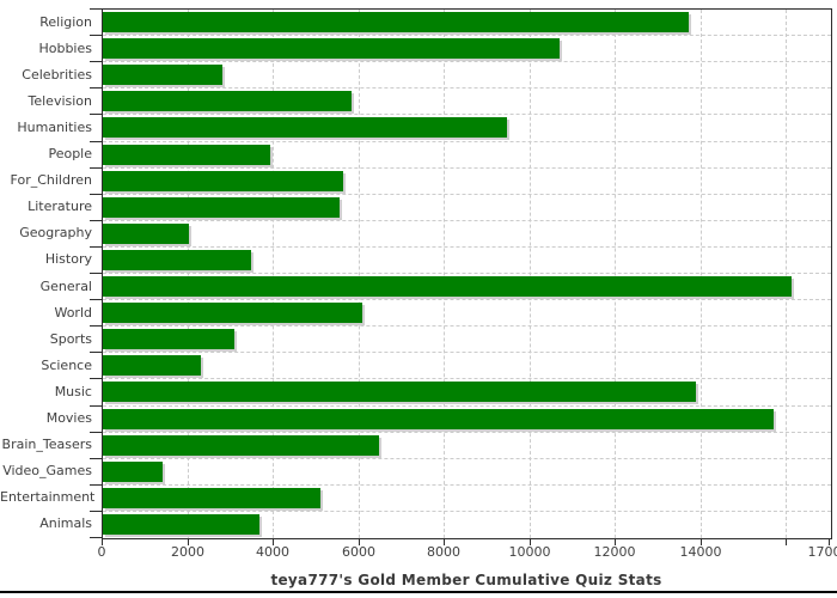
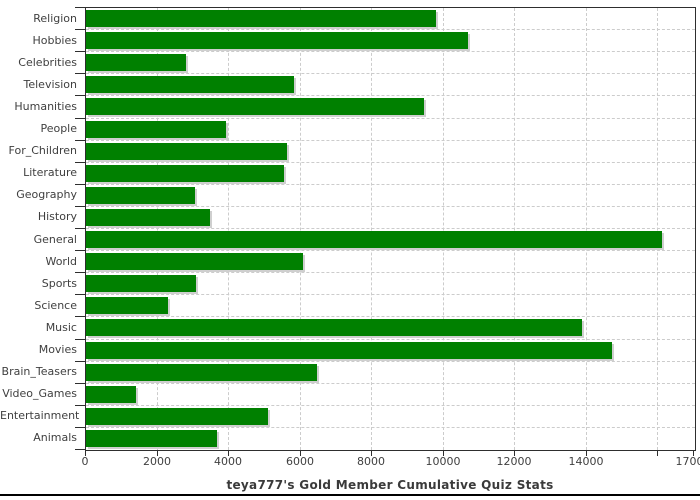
Religion: 13700 -> 9800
Geography: 2000 -> 3000
Movies: 15700 -> 14700
